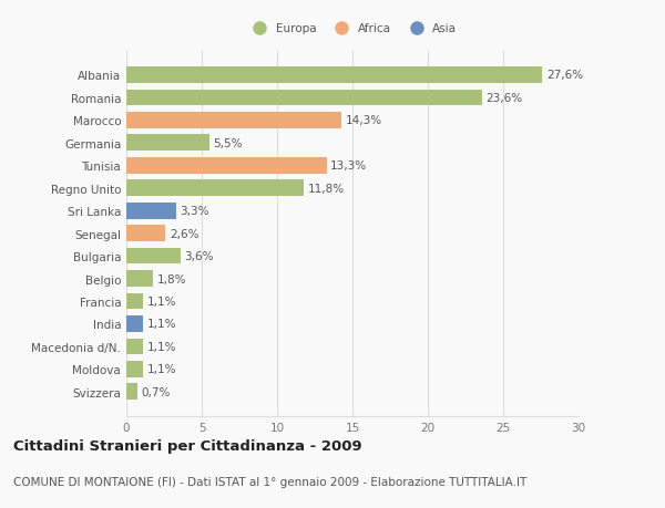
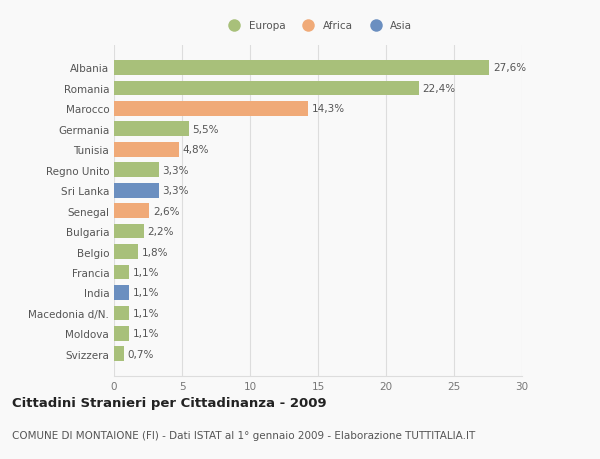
Romania: 23,6% -> 22,4%
Tunisia: 13,3% -> 4,8%
Regno Unito: 11,8% -> 3,3%
Bulgaria: 3,6% -> 2,2%
